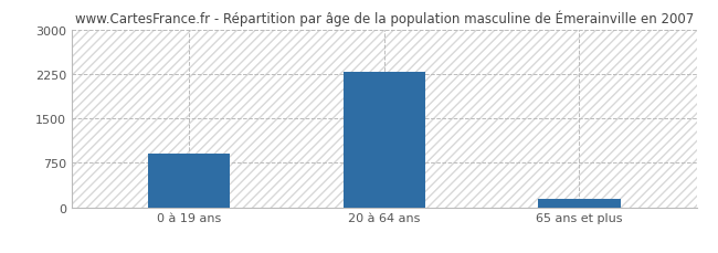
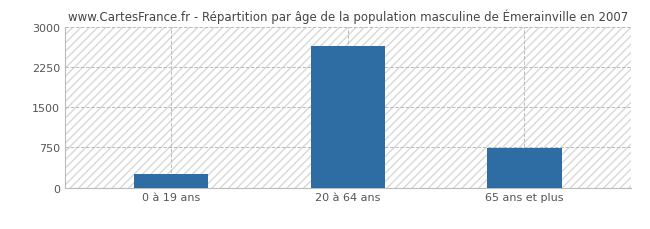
0 à 19 ans: 900 -> 260
20 à 64 ans: 2280 -> 2640
65 ans et plus: 140 -> 740
